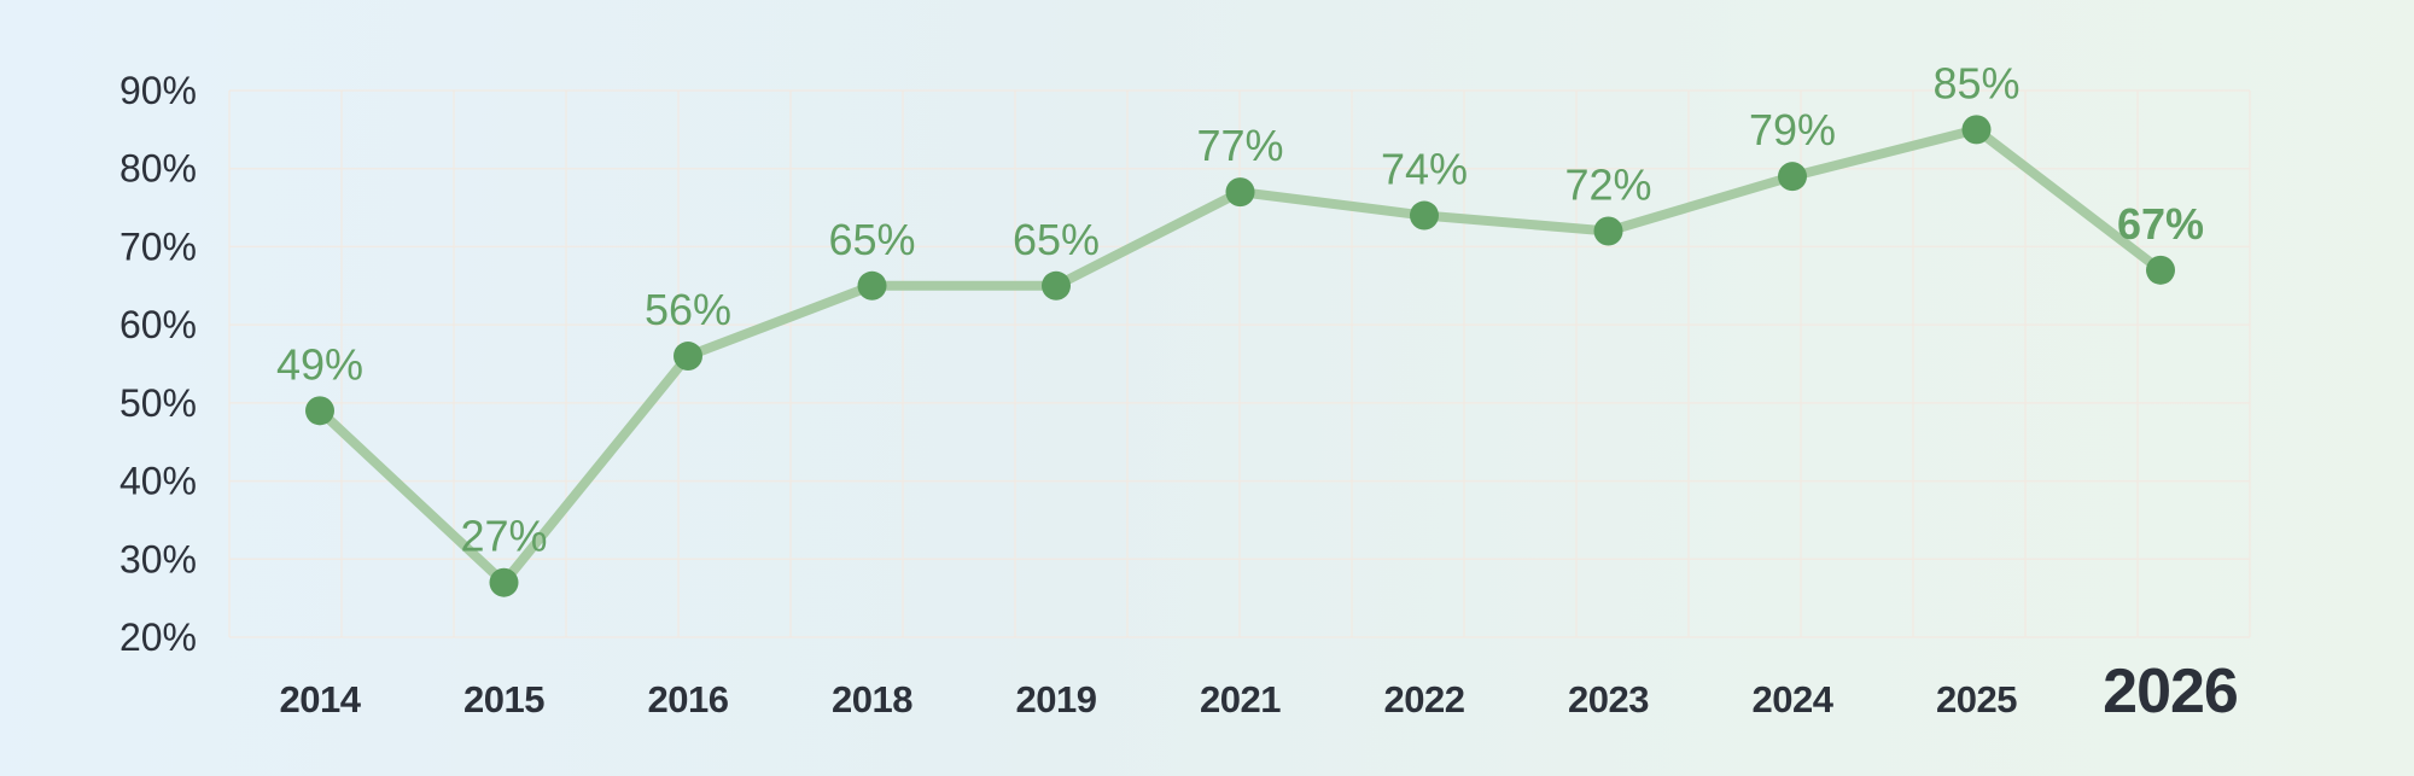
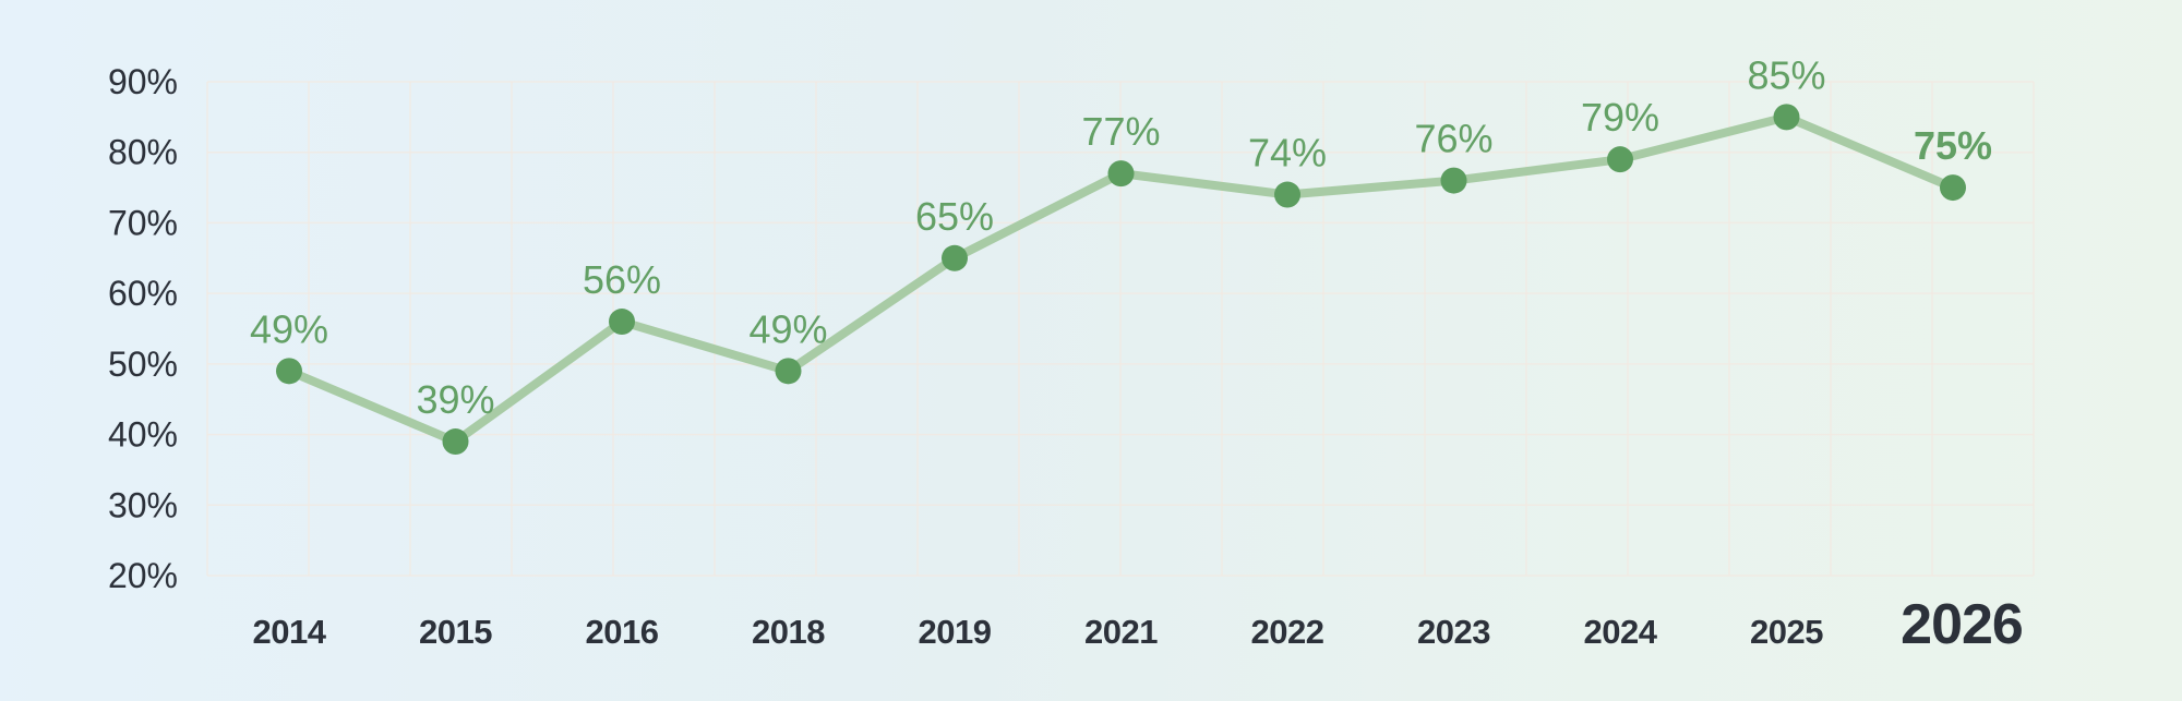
2015: 27% -> 39%
2018: 65% -> 49%
2023: 72% -> 76%
2026: 67% -> 75%
